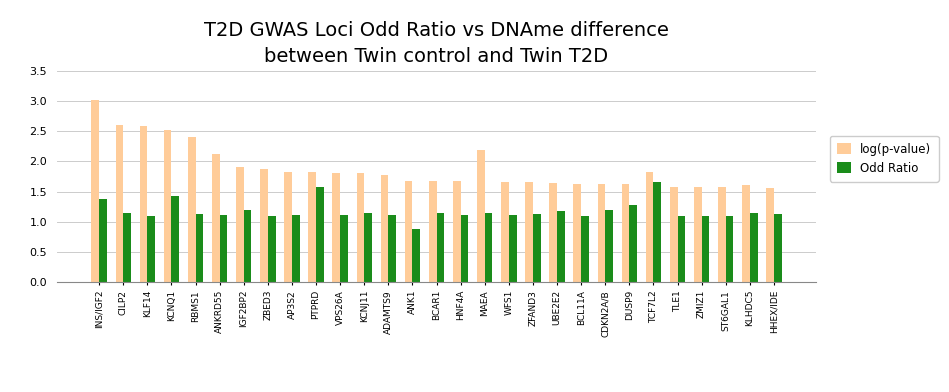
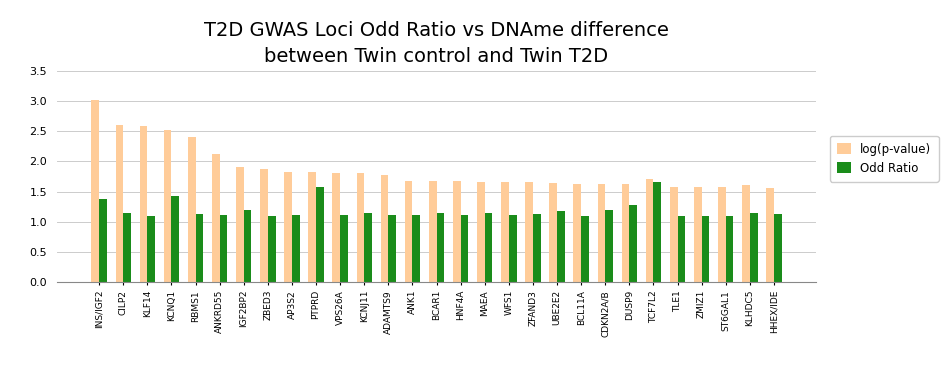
Odd Ratio/ANK1: 0.88 -> 1.12
log(p-value)/MAEA: 2.18 -> 1.66
log(p-value)/TCF7L2: 1.82 -> 1.70
